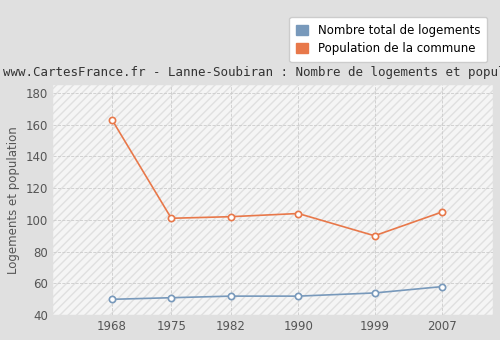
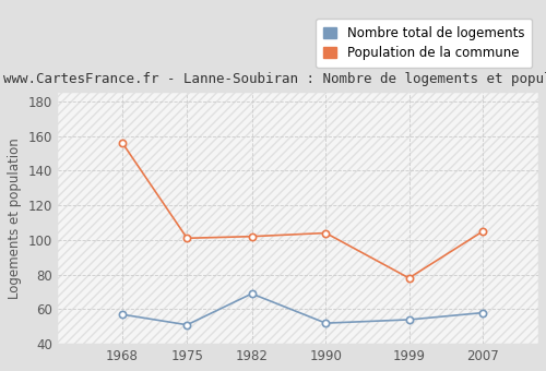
Nombre total de logements/1968: 50 -> 57
Population de la commune/1968: 163 -> 156
Nombre total de logements/1982: 52 -> 69
Population de la commune/1999: 90 -> 78
